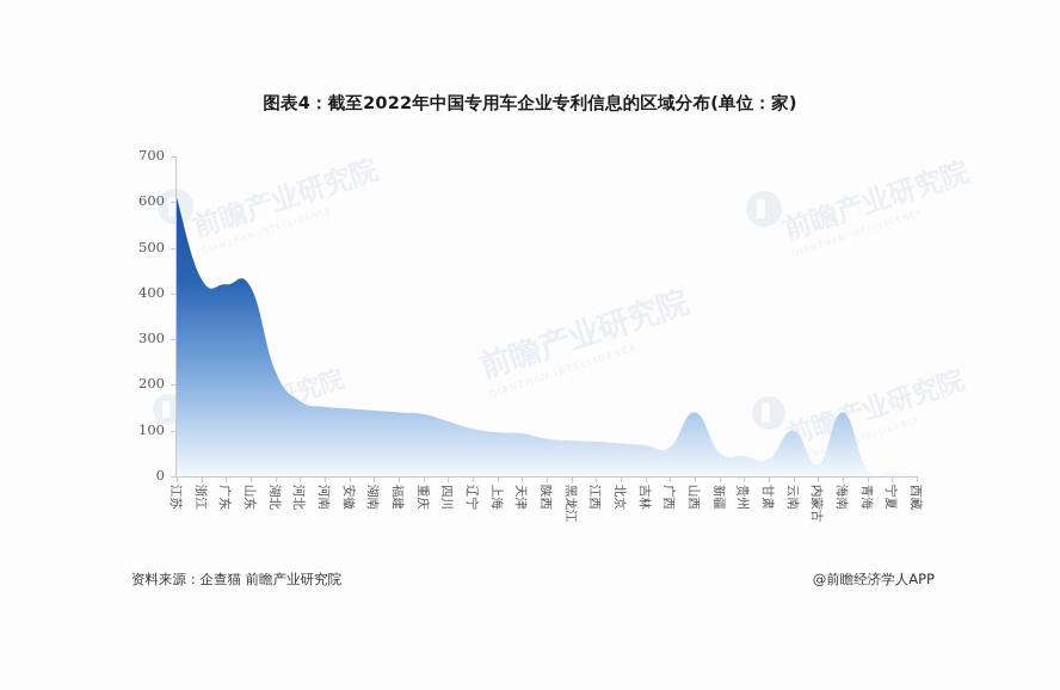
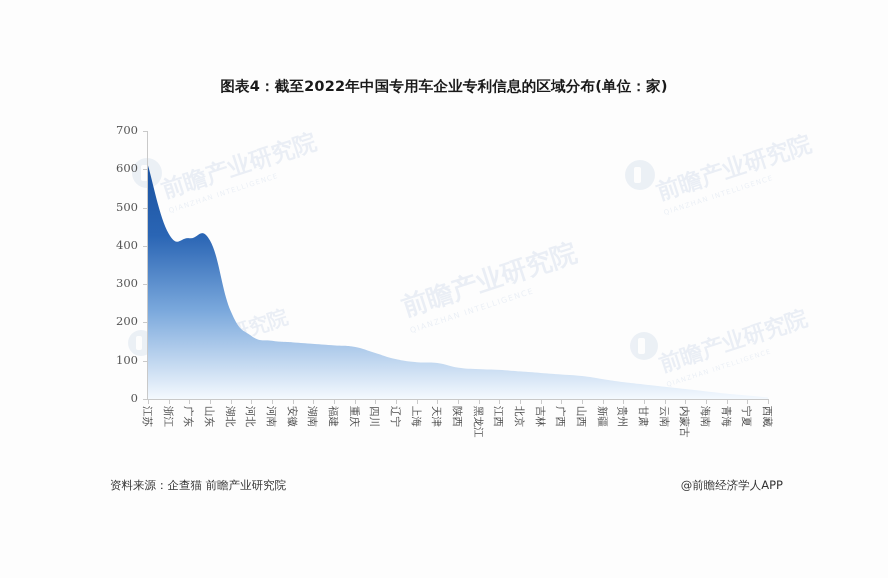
山西: 140 -> 60
云南: 100 -> 30
海南: 140 -> 20
